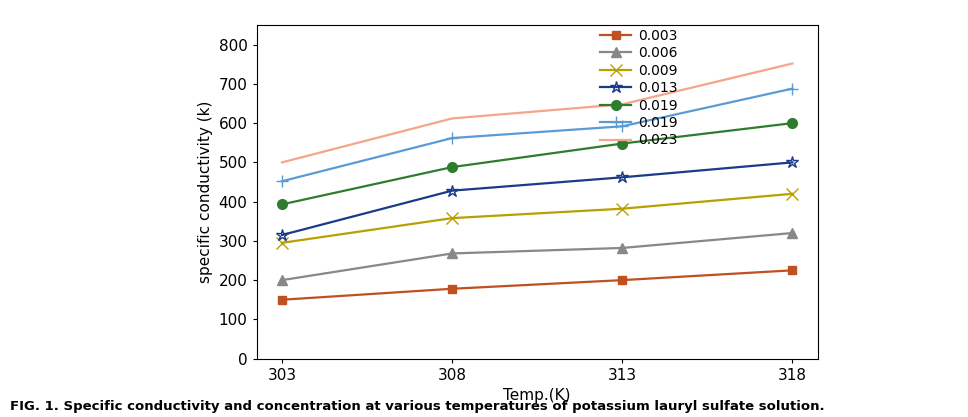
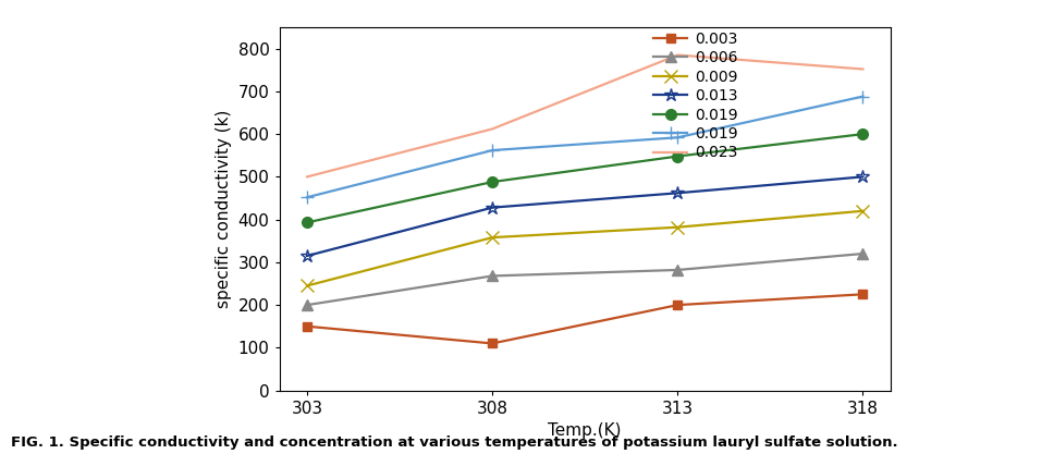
0.009/303: 295 -> 245
0.003/308: 178 -> 110
0.023/313: 648 -> 785
